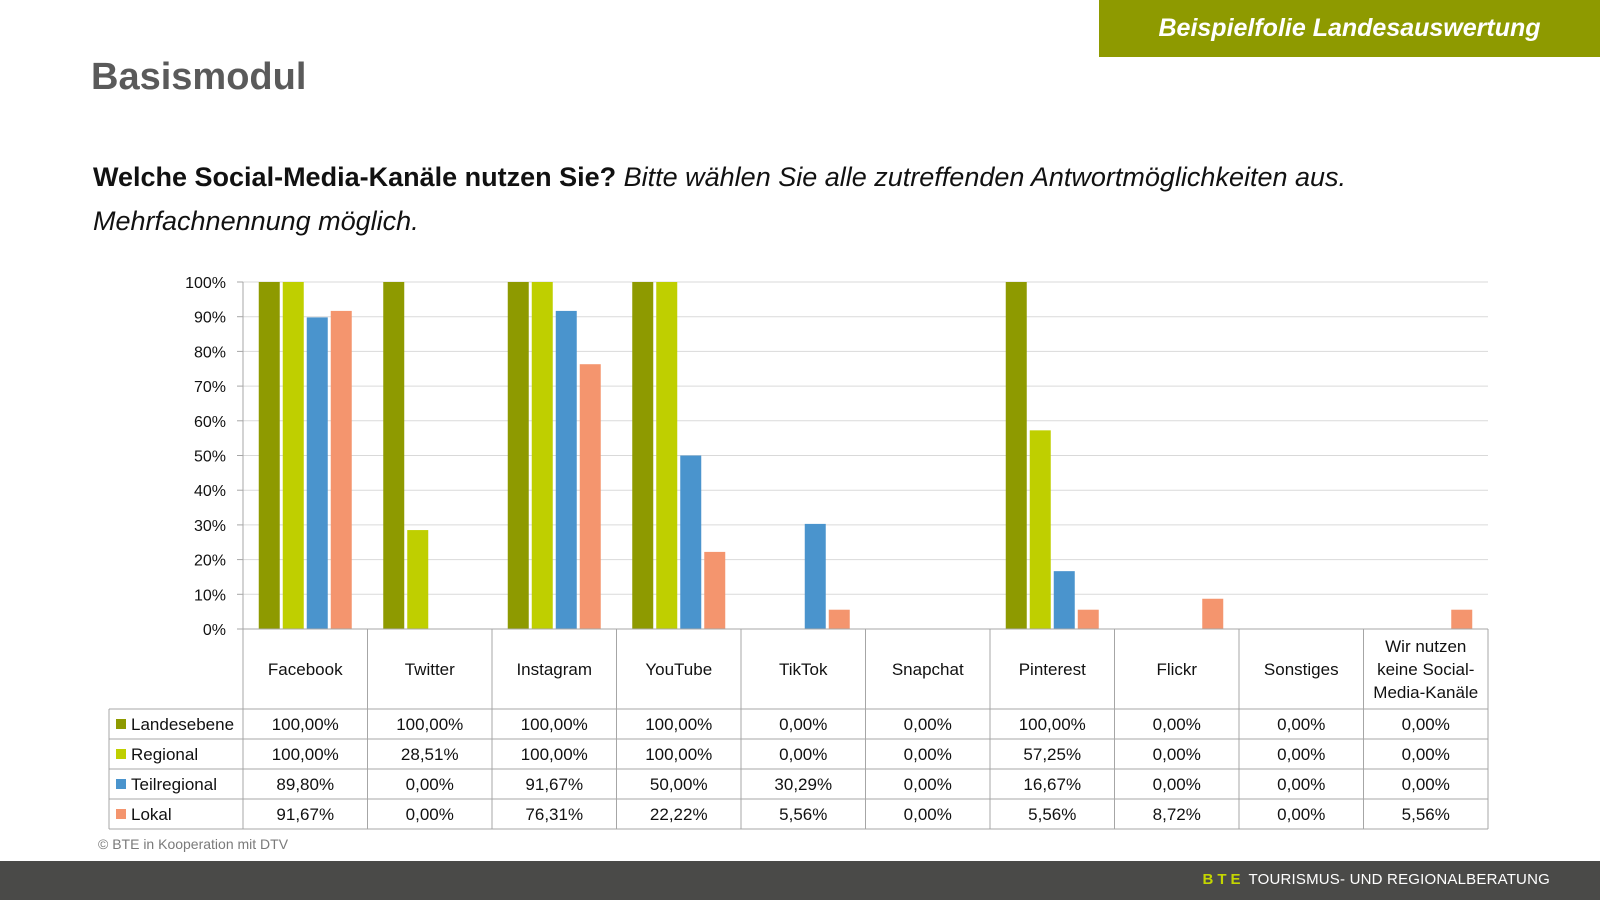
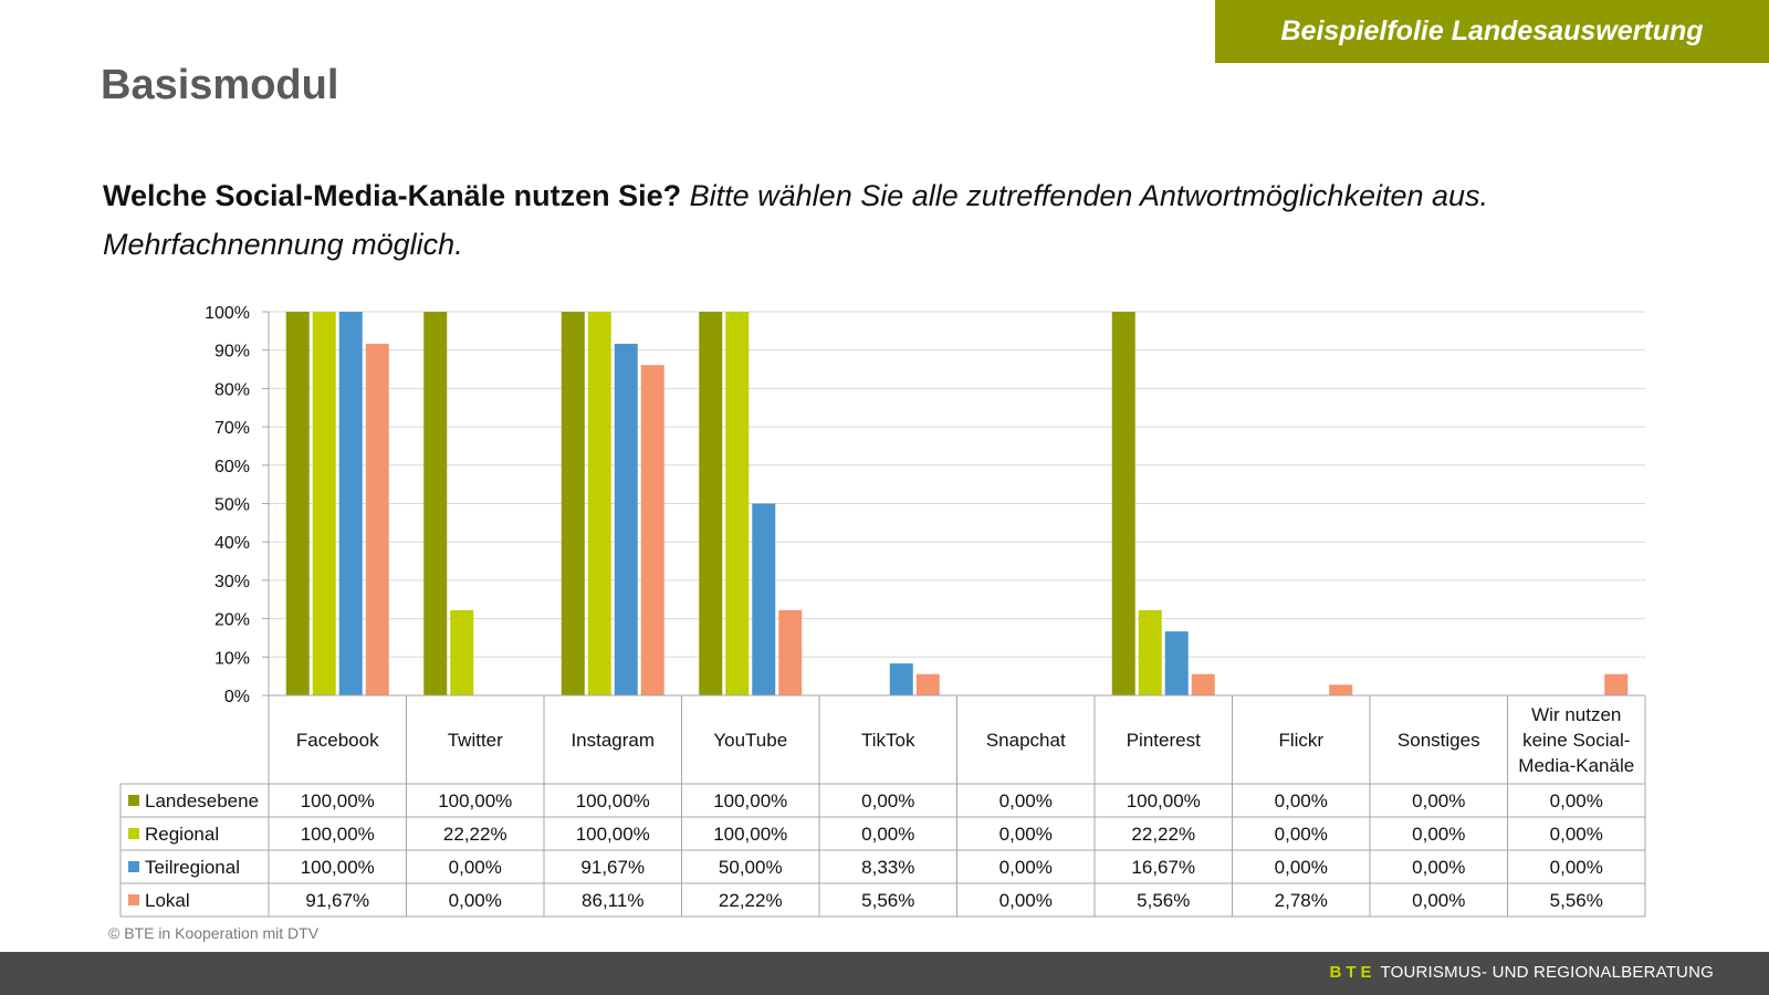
Teilregional/Facebook: 89,80% -> 100,00%
Regional/Twitter: 28,51% -> 22,22%
Lokal/Instagram: 76,31% -> 86,11%
Teilregional/TikTok: 30,29% -> 8,33%
Regional/Pinterest: 57,25% -> 22,22%
Lokal/Flickr: 8,72% -> 2,78%
